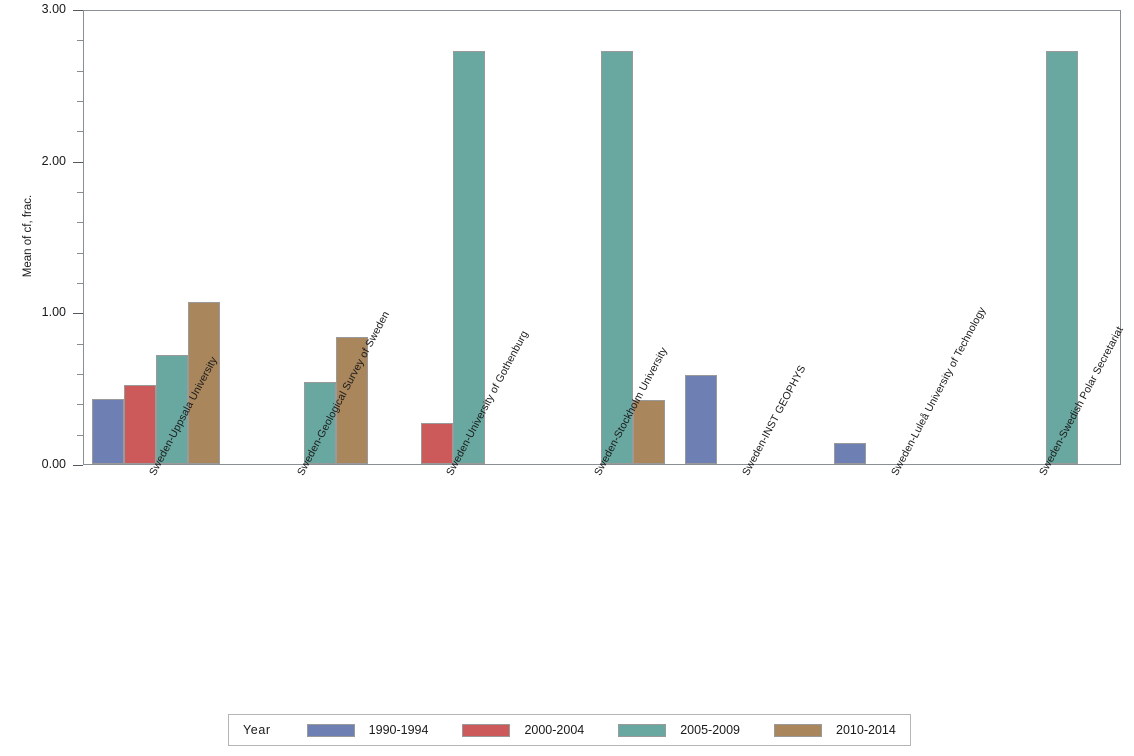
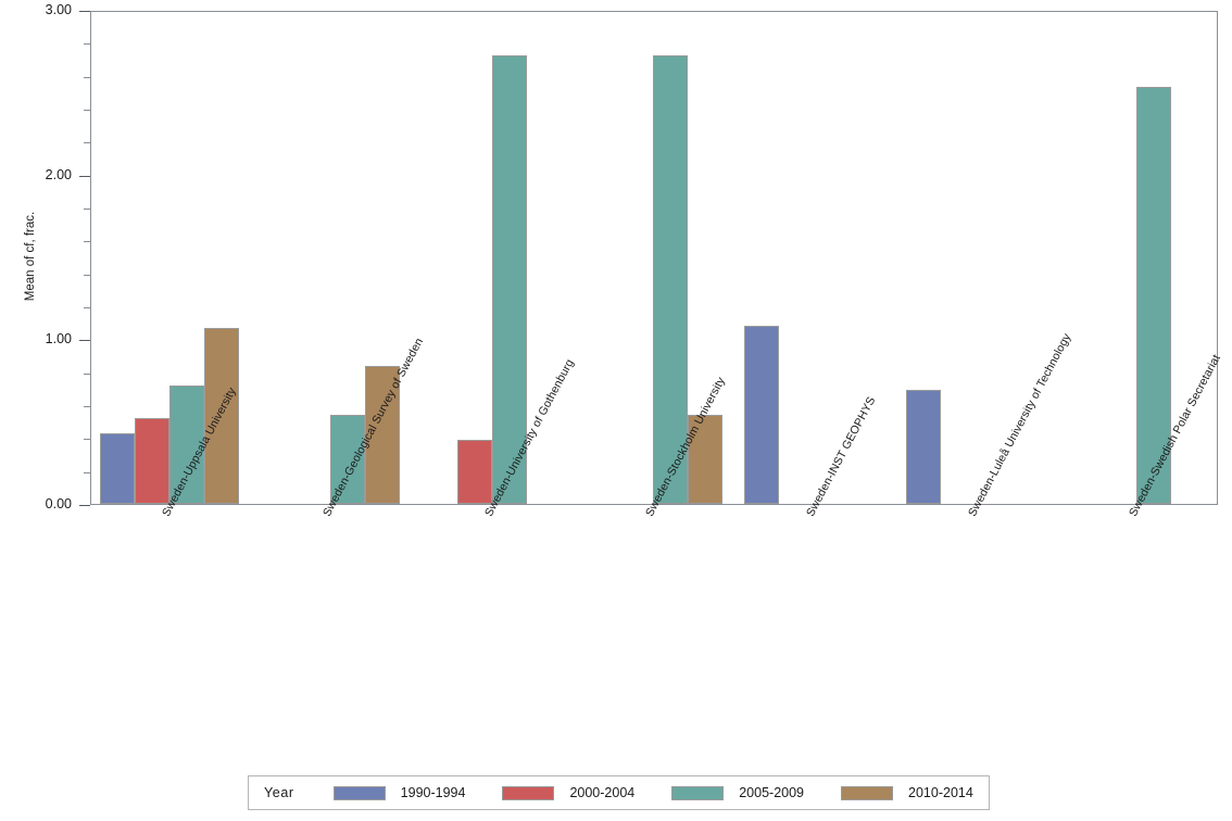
2000-2004/Sweden-University of Gothenburg: 0.27 -> 0.39
2010-2014/Sweden-Stockholm University: 0.42 -> 0.54
1990-1994/Sweden-INST GEOPHYS: 0.59 -> 1.08
1990-1994/Sweden-Luleå University of Technology: 0.14 -> 0.69
2005-2009/Sweden-Swedish Polar Secretariat: 2.72 -> 2.53
